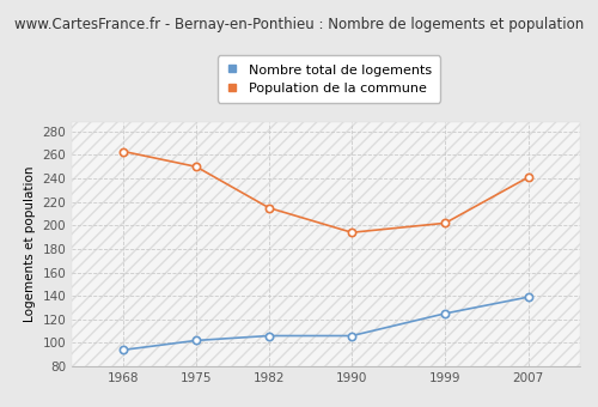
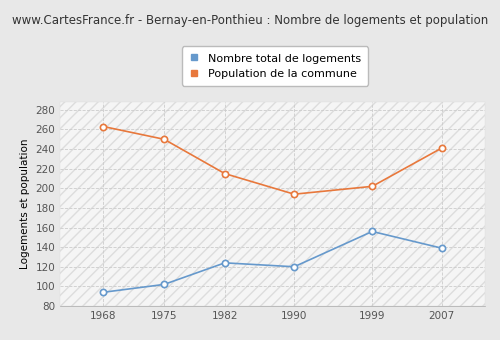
Nombre total de logements/1982: 106 -> 124
Nombre total de logements/1990: 106 -> 120
Nombre total de logements/1999: 125 -> 156
